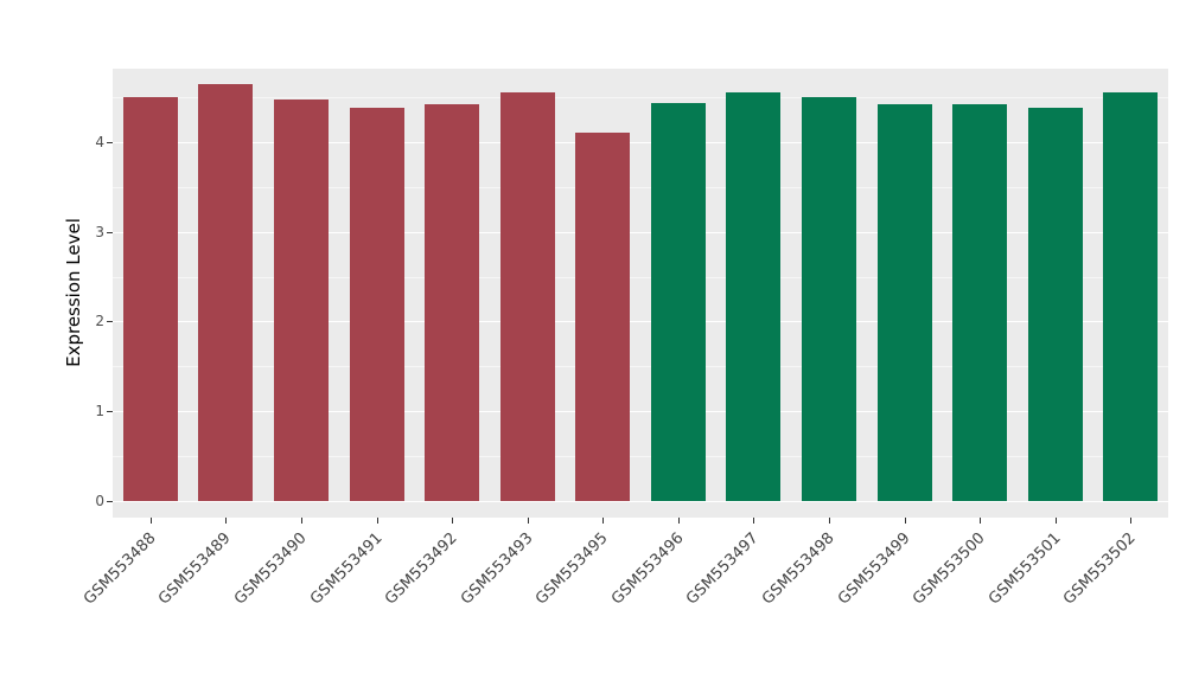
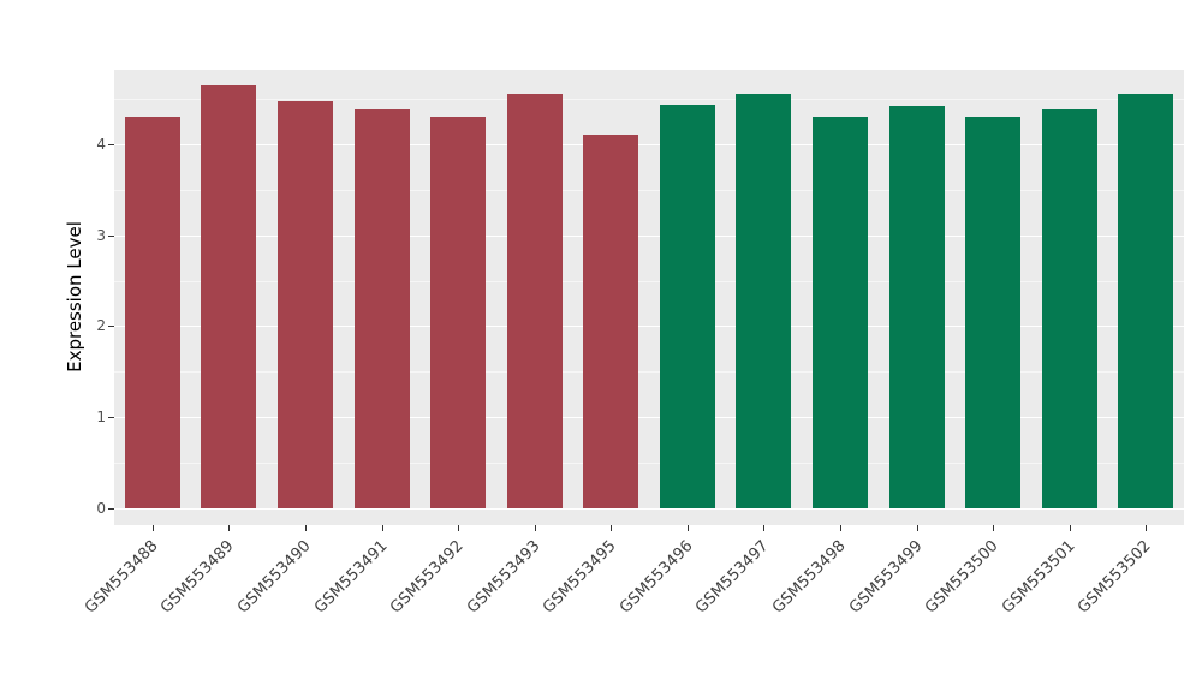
GSM553488: 4.5 -> 4.3
GSM553492: 4.4 -> 4.3
GSM553498: 4.5 -> 4.3
GSM553500: 4.4 -> 4.3
